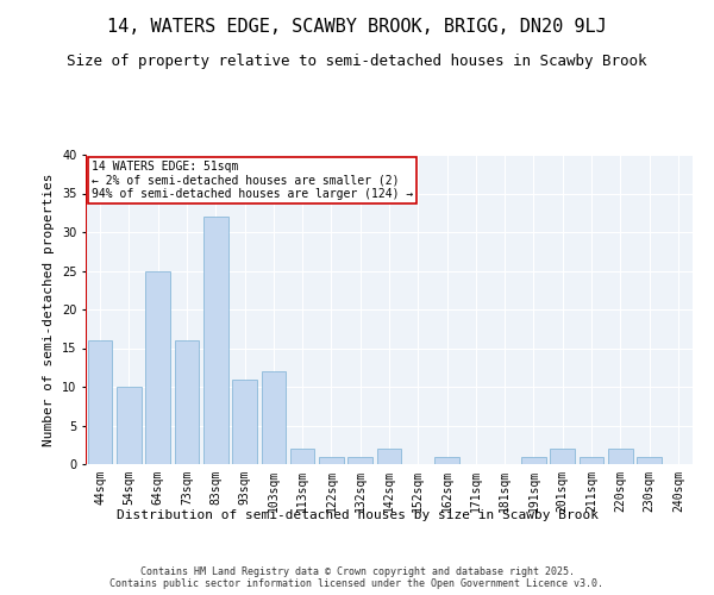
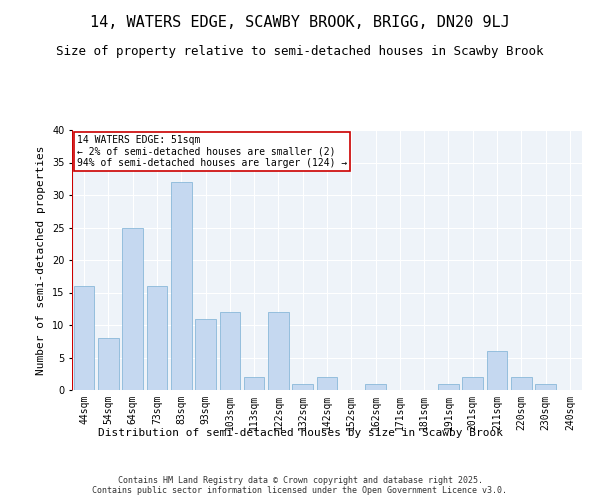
54sqm: 10 -> 8
122sqm: 1 -> 12
211sqm: 1 -> 6
